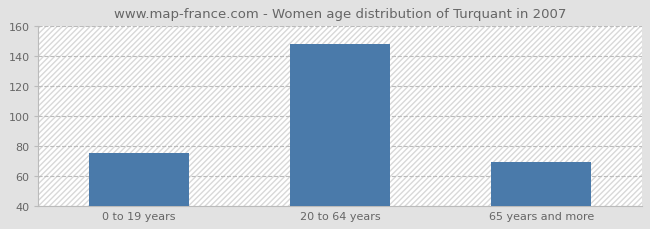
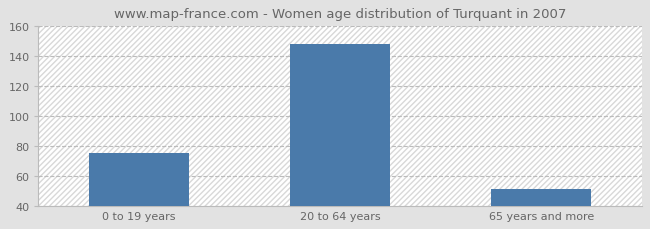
65 years and more: 69 -> 51
